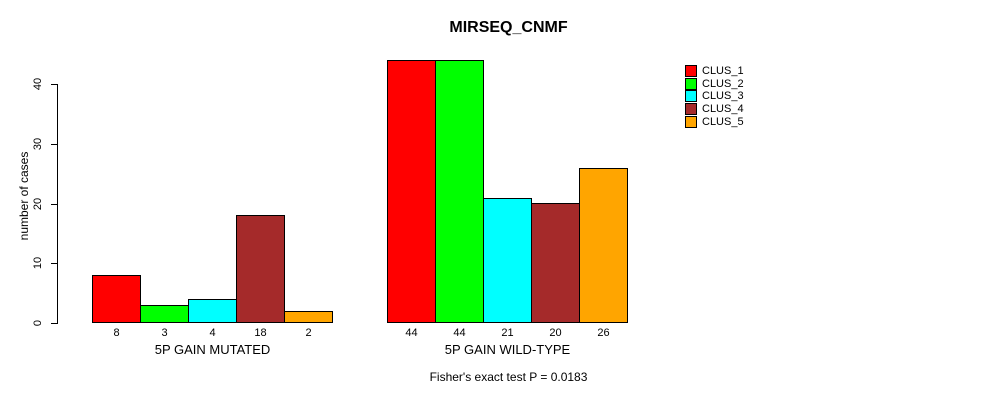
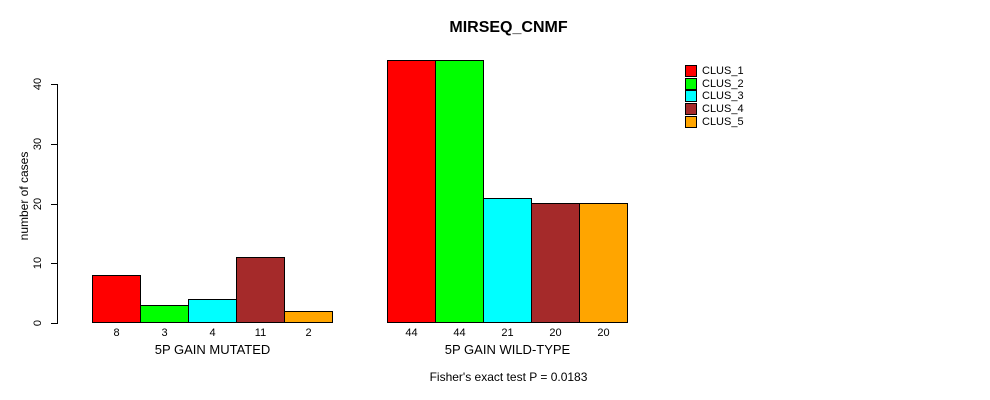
CLUS_4/5P GAIN MUTATED: 18 -> 11
CLUS_5/5P GAIN WILD-TYPE: 26 -> 20
